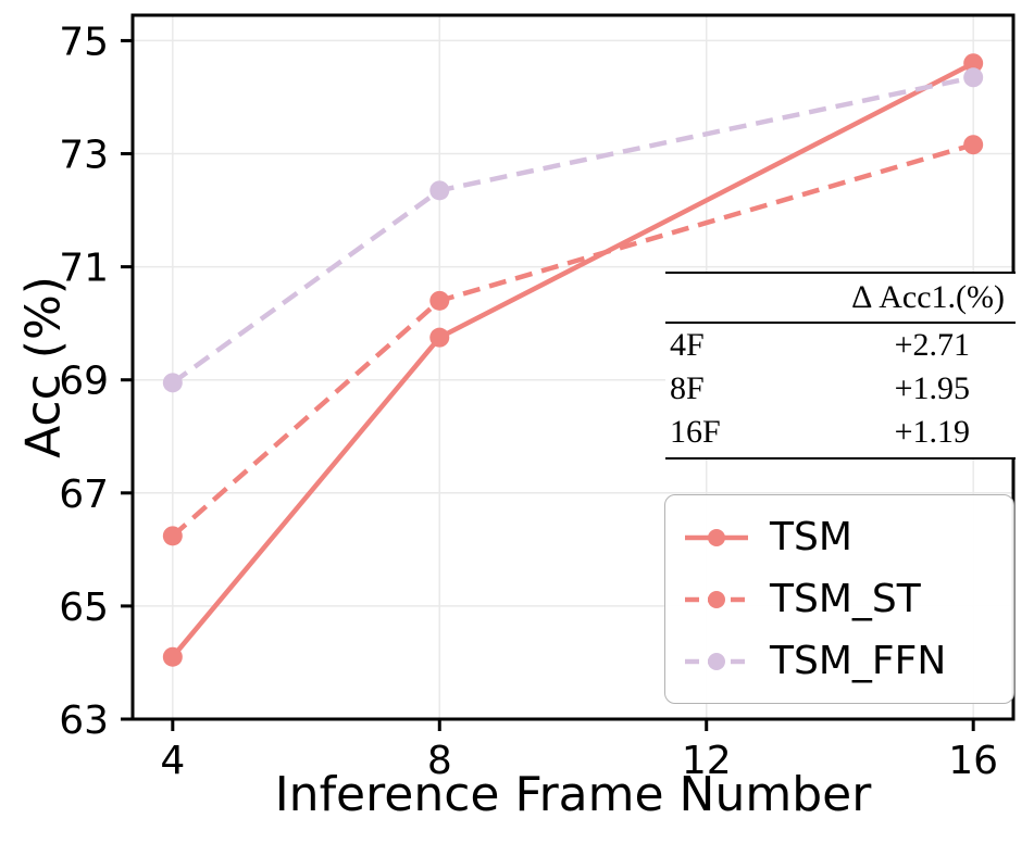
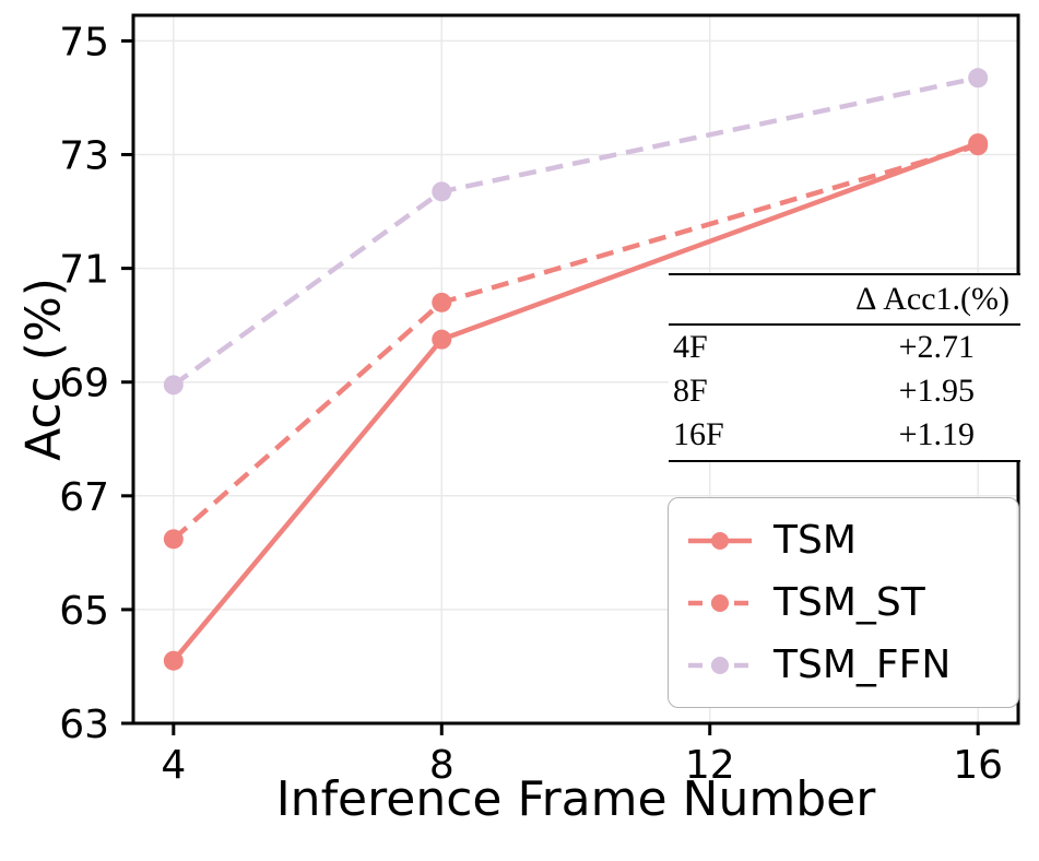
TSM/16: 74.6 -> 73.2
